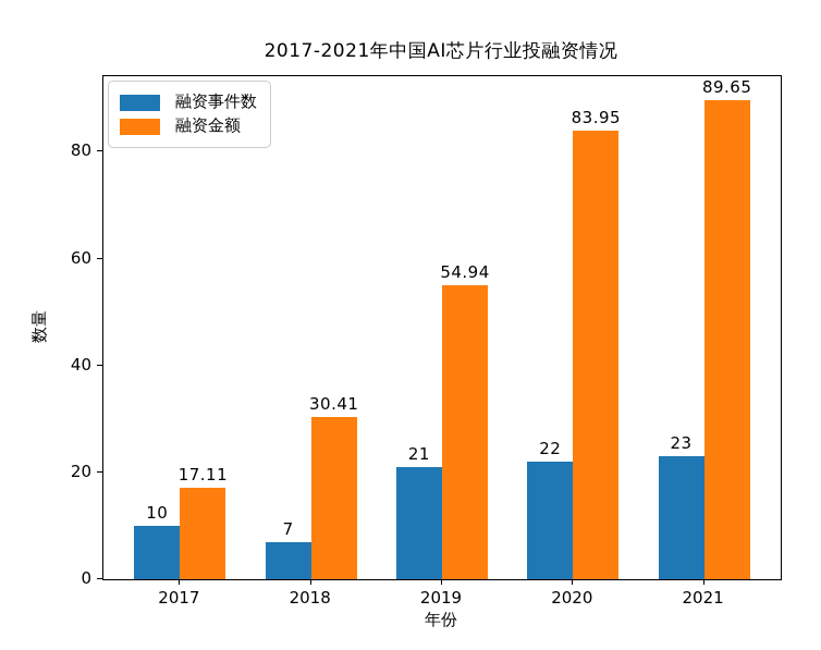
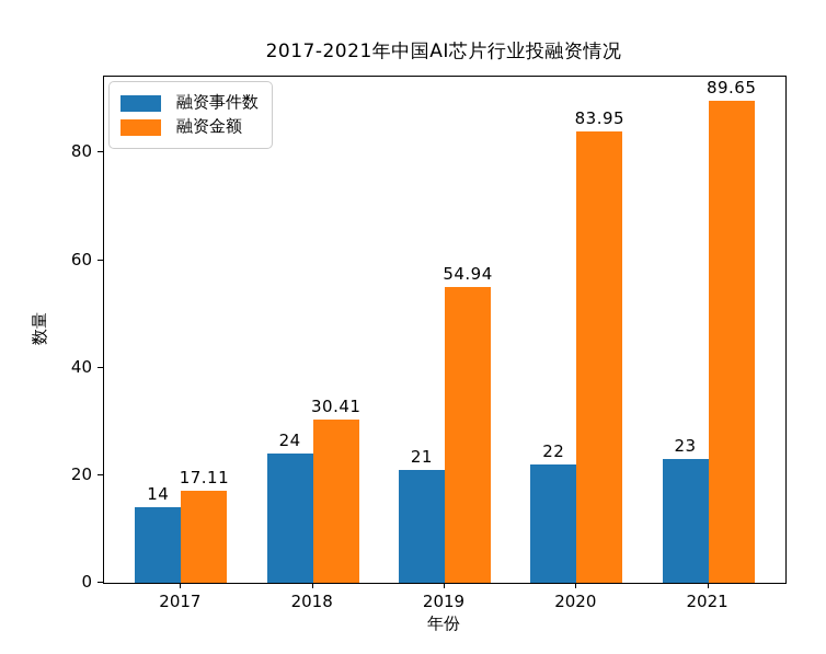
融资事件数/2017: 10 -> 14
融资事件数/2018: 7 -> 24
